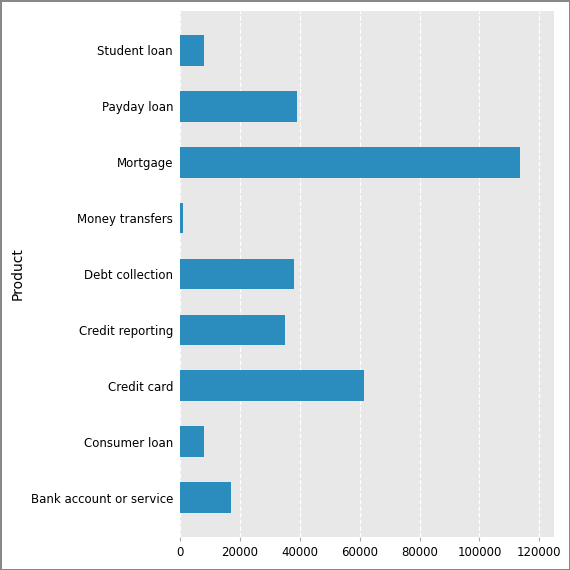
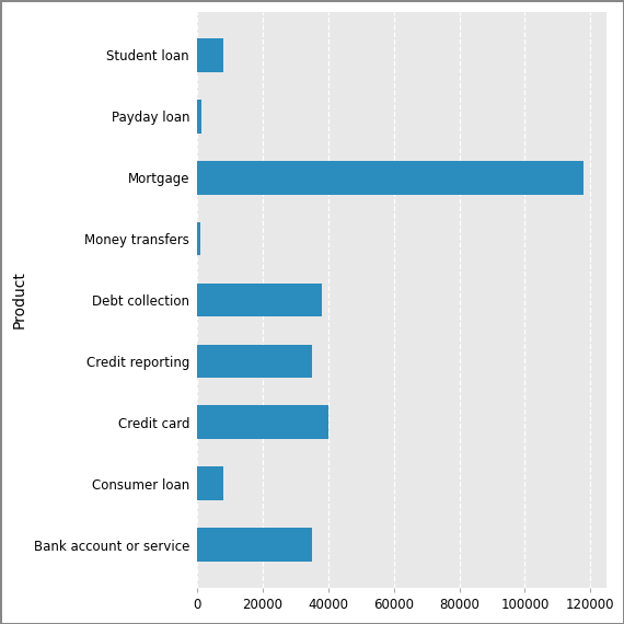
Payday loan: 39000 -> 1500
Mortgage: 113500 -> 118000
Credit card: 61500 -> 40000
Bank account or service: 17000 -> 35000
